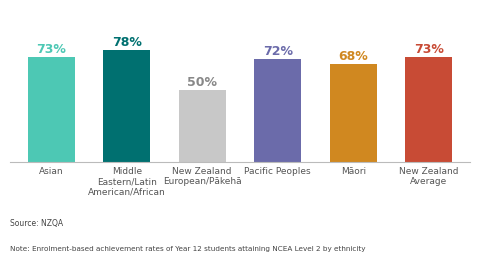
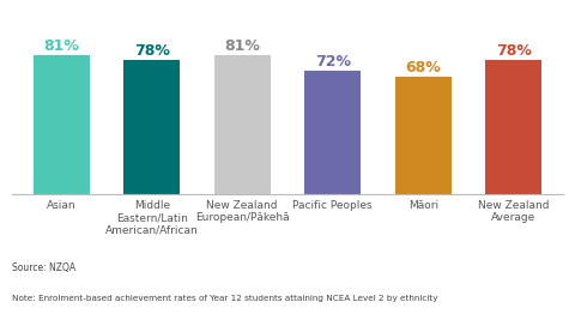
Asian: 73% -> 81%
New Zealand European/Pākehā: 50% -> 81%
New Zealand Average: 73% -> 78%
